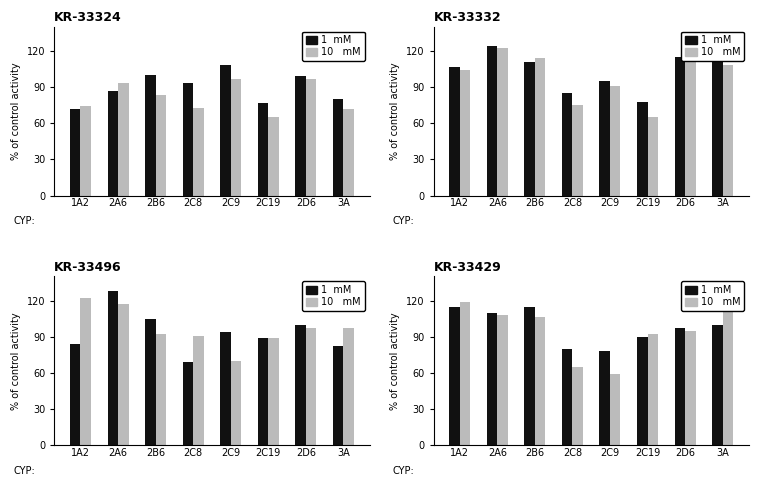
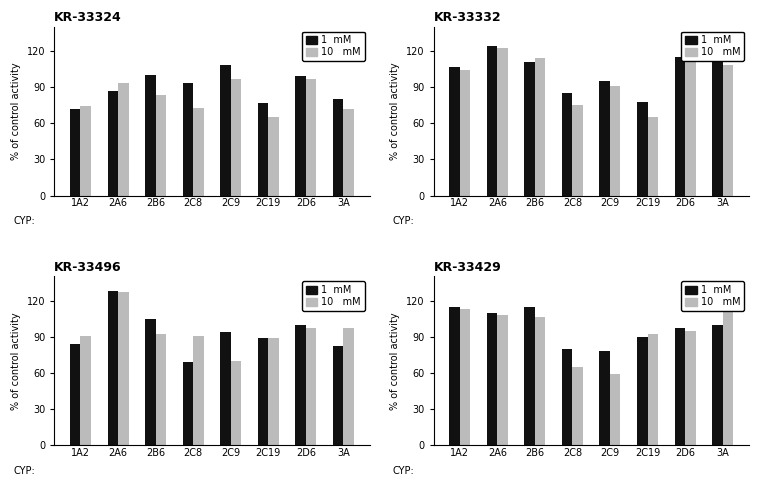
KR-33496/10 mM/1A2: 122 -> 91
KR-33496/10 mM/2A6: 117 -> 127
KR-33429/10 mM/1A2: 119 -> 113
